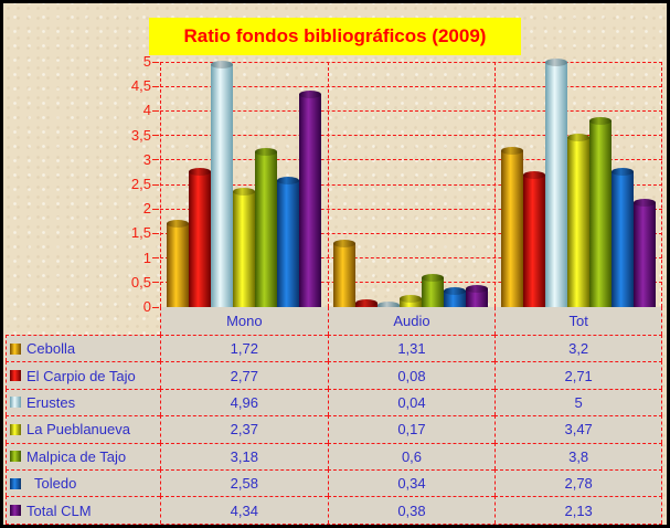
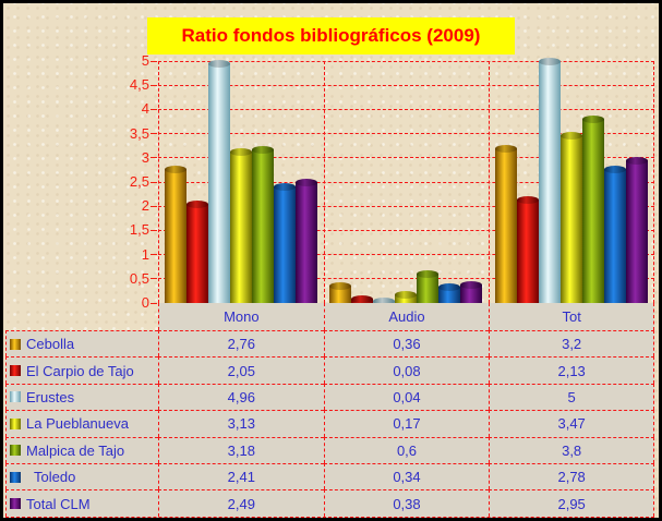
Cebolla/Mono: 1,72 -> 2,76
El Carpio de Tajo/Mono: 2,77 -> 2,05
La Pueblanueva/Mono: 2,37 -> 3,13
Toledo/Mono: 2,58 -> 2,41
Total CLM/Mono: 4,34 -> 2,49
Cebolla/Audio: 1,31 -> 0,36
El Carpio de Tajo/Tot: 2,71 -> 2,13
Total CLM/Tot: 2,13 -> 2,95
